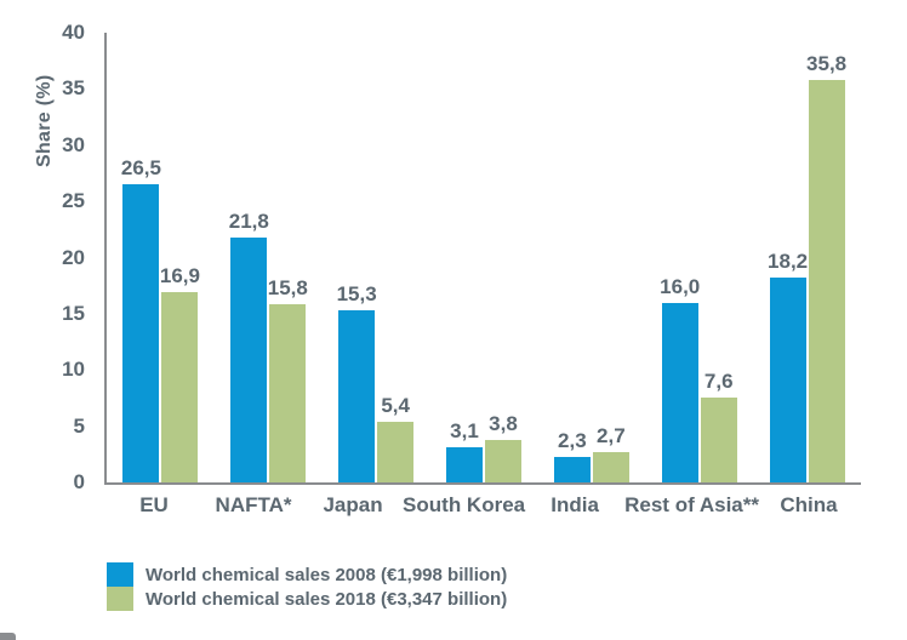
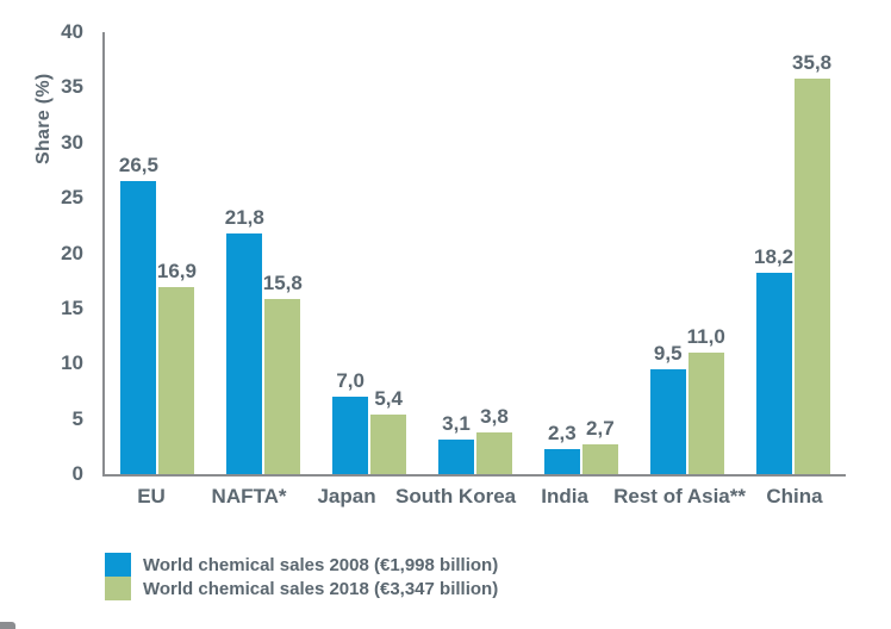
World chemical sales 2008 (€1,998 billion)/Japan: 15,3 -> 7,0
World chemical sales 2008 (€1,998 billion)/Rest of Asia**: 16,0 -> 9,5
World chemical sales 2018 (€3,347 billion)/Rest of Asia**: 7,6 -> 11,0
